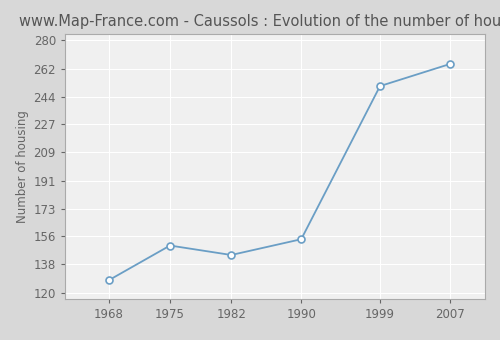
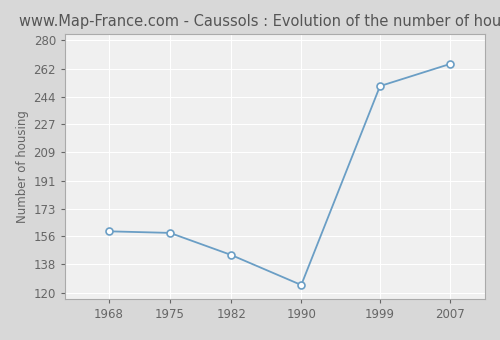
1968: 128 -> 159
1975: 150 -> 158
1990: 154 -> 125
